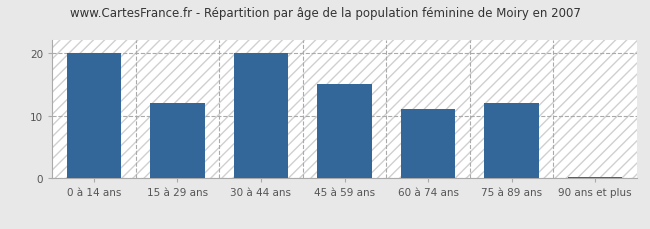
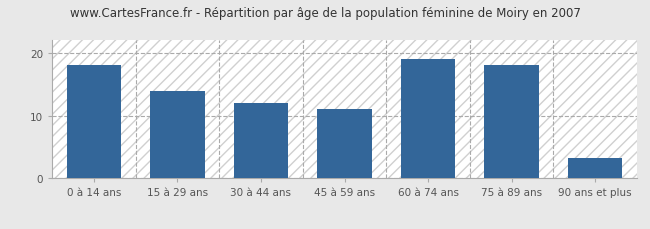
0 à 14 ans: 20.0 -> 18.0
15 à 29 ans: 12.0 -> 14.0
30 à 44 ans: 20.0 -> 12.0
45 à 59 ans: 15.0 -> 11.0
60 à 74 ans: 11.0 -> 19.0
75 à 89 ans: 12.0 -> 18.0
90 ans et plus: 0.3 -> 3.2
